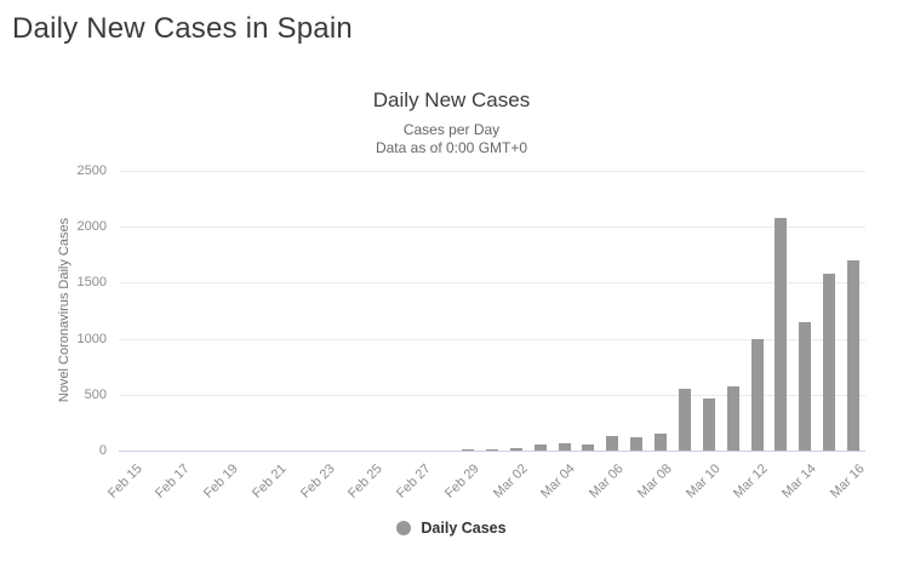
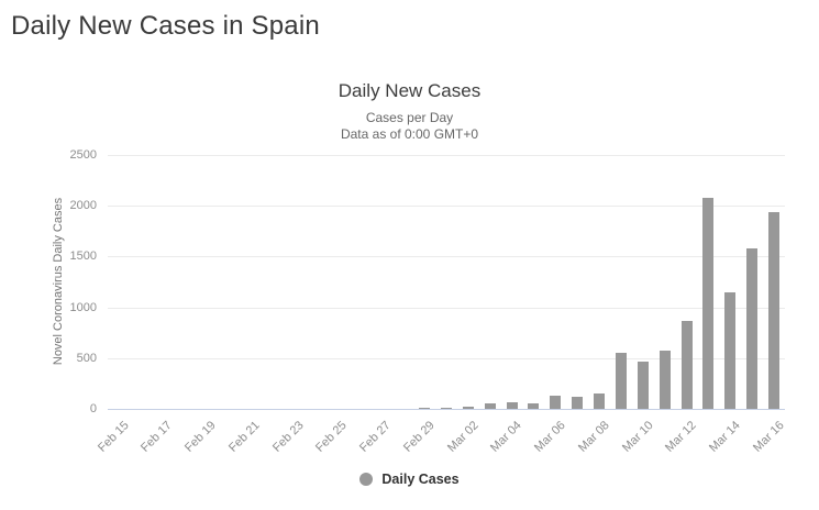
Mar 12: 1000 -> 900
Mar 16: 1700 -> 1900
